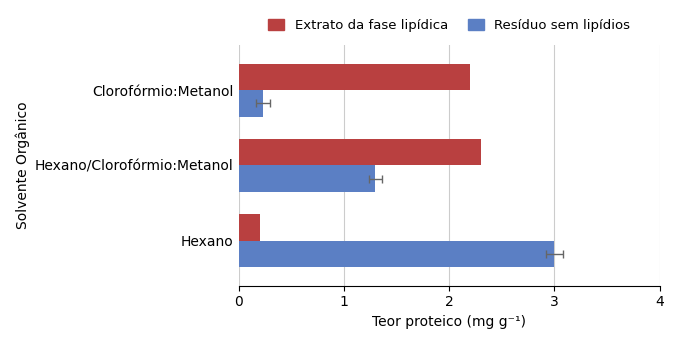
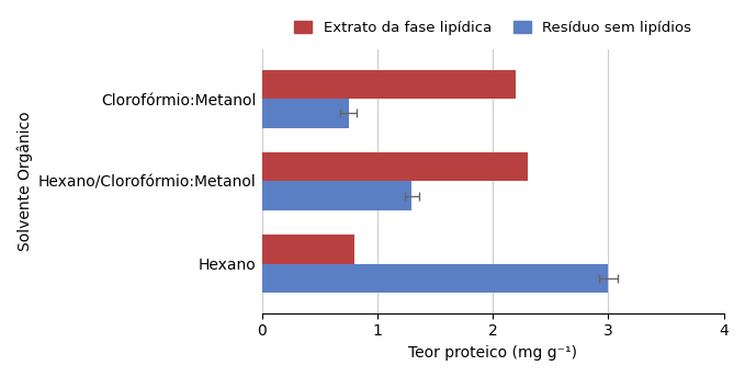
Resíduo sem lipídios/Clorofórmio:Metanol: 0.23 -> 0.75
Extrato da fase lipídica/Hexano: 0.2 -> 0.8
